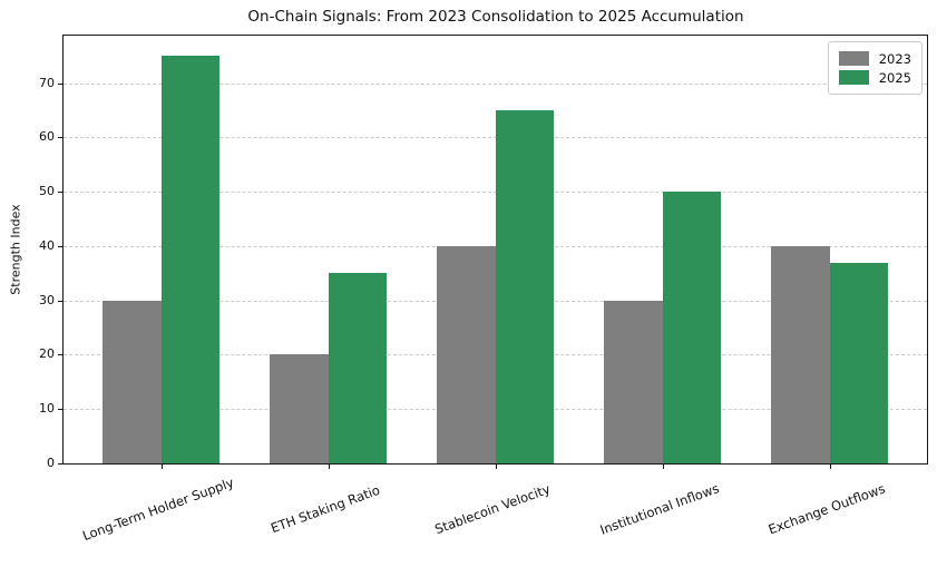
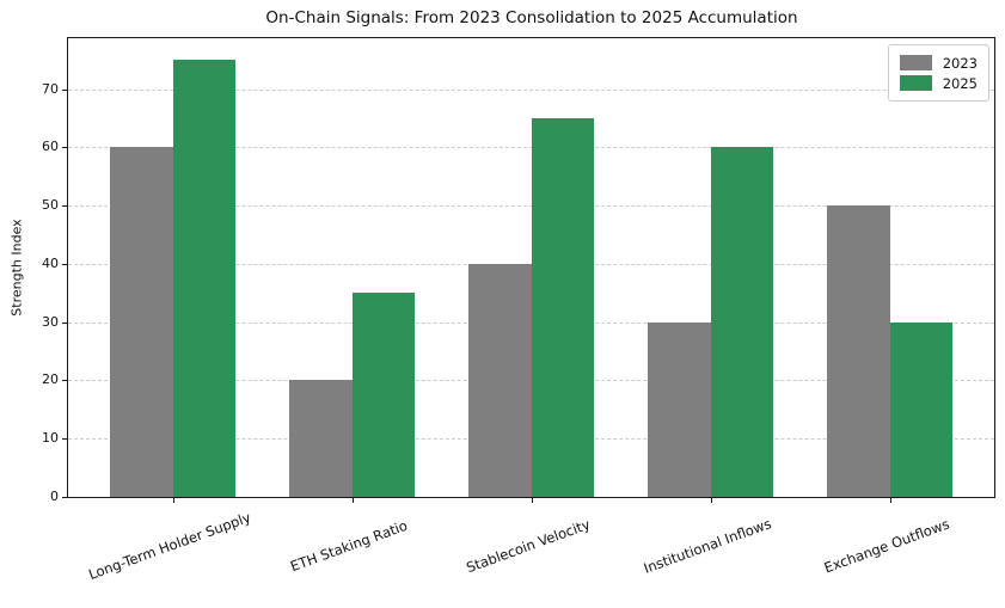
2023/Long-Term Holder Supply: 30 -> 60
2025/Institutional Inflows: 50 -> 60
2023/Exchange Outflows: 40 -> 50
2025/Exchange Outflows: 37 -> 30
